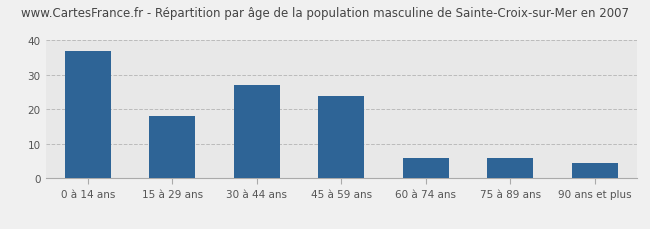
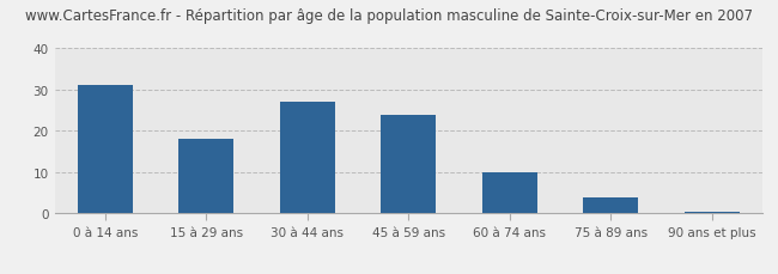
0 à 14 ans: 37.0 -> 31.0
60 à 74 ans: 6.0 -> 10.0
75 à 89 ans: 6.0 -> 4.0
90 ans et plus: 4.5 -> 0.5
